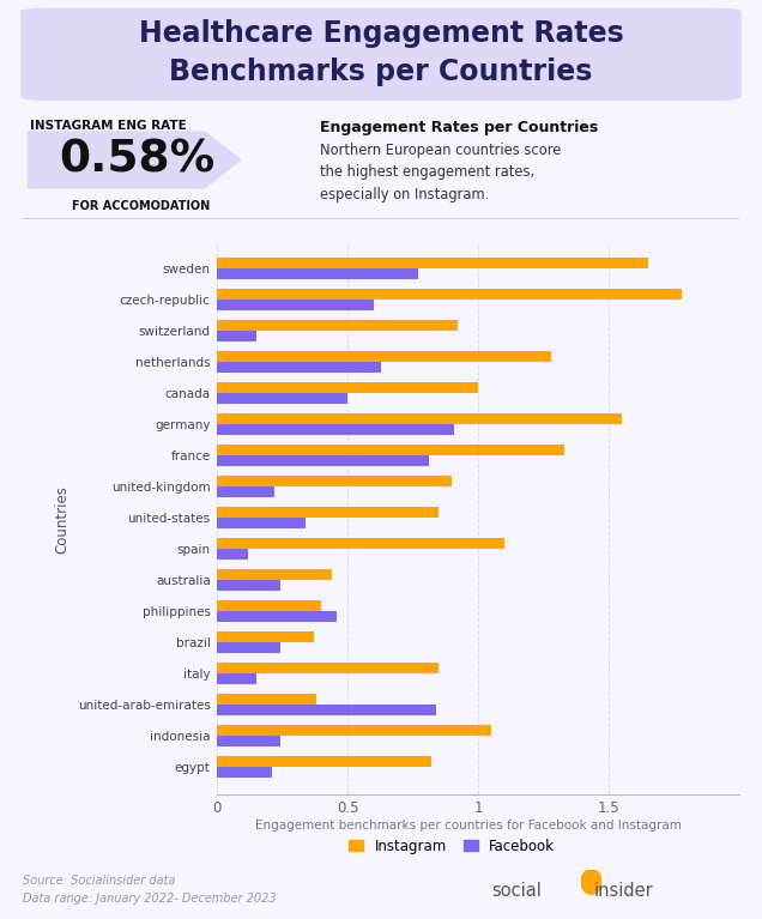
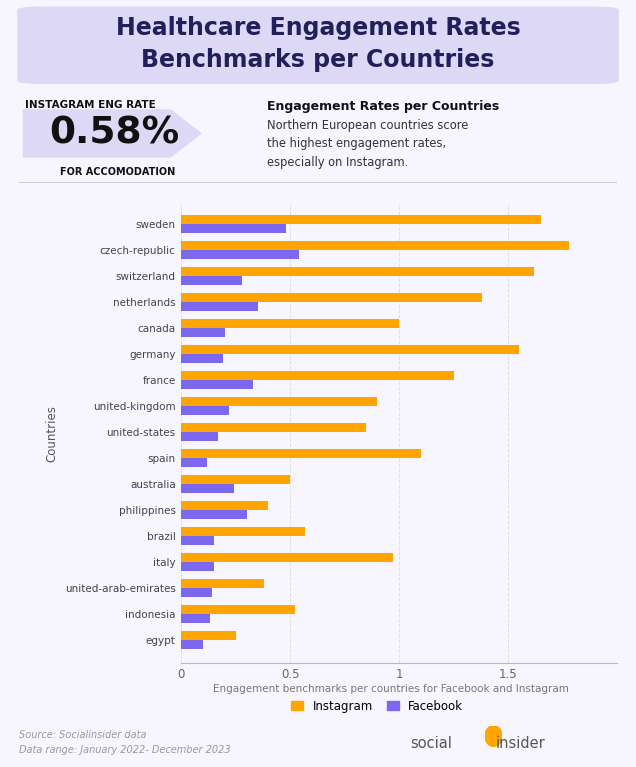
Facebook/sweden: 0.77 -> 0.48
Facebook/czech-republic: 0.60 -> 0.54
Instagram/switzerland: 0.92 -> 1.62
Facebook/switzerland: 0.15 -> 0.28
Instagram/netherlands: 1.28 -> 1.38
Facebook/netherlands: 0.63 -> 0.35
Facebook/canada: 0.50 -> 0.20
Facebook/germany: 0.91 -> 0.19
Instagram/france: 1.33 -> 1.25
Facebook/france: 0.81 -> 0.33
Facebook/united-states: 0.34 -> 0.17
Instagram/australia: 0.44 -> 0.50
Facebook/philippines: 0.46 -> 0.30
Instagram/brazil: 0.37 -> 0.57
Facebook/brazil: 0.24 -> 0.15
Instagram/italy: 0.85 -> 0.97
Facebook/united-arab-emirates: 0.84 -> 0.14
Instagram/indonesia: 1.05 -> 0.52
Facebook/indonesia: 0.24 -> 0.13
Instagram/egypt: 0.82 -> 0.25
Facebook/egypt: 0.21 -> 0.10
